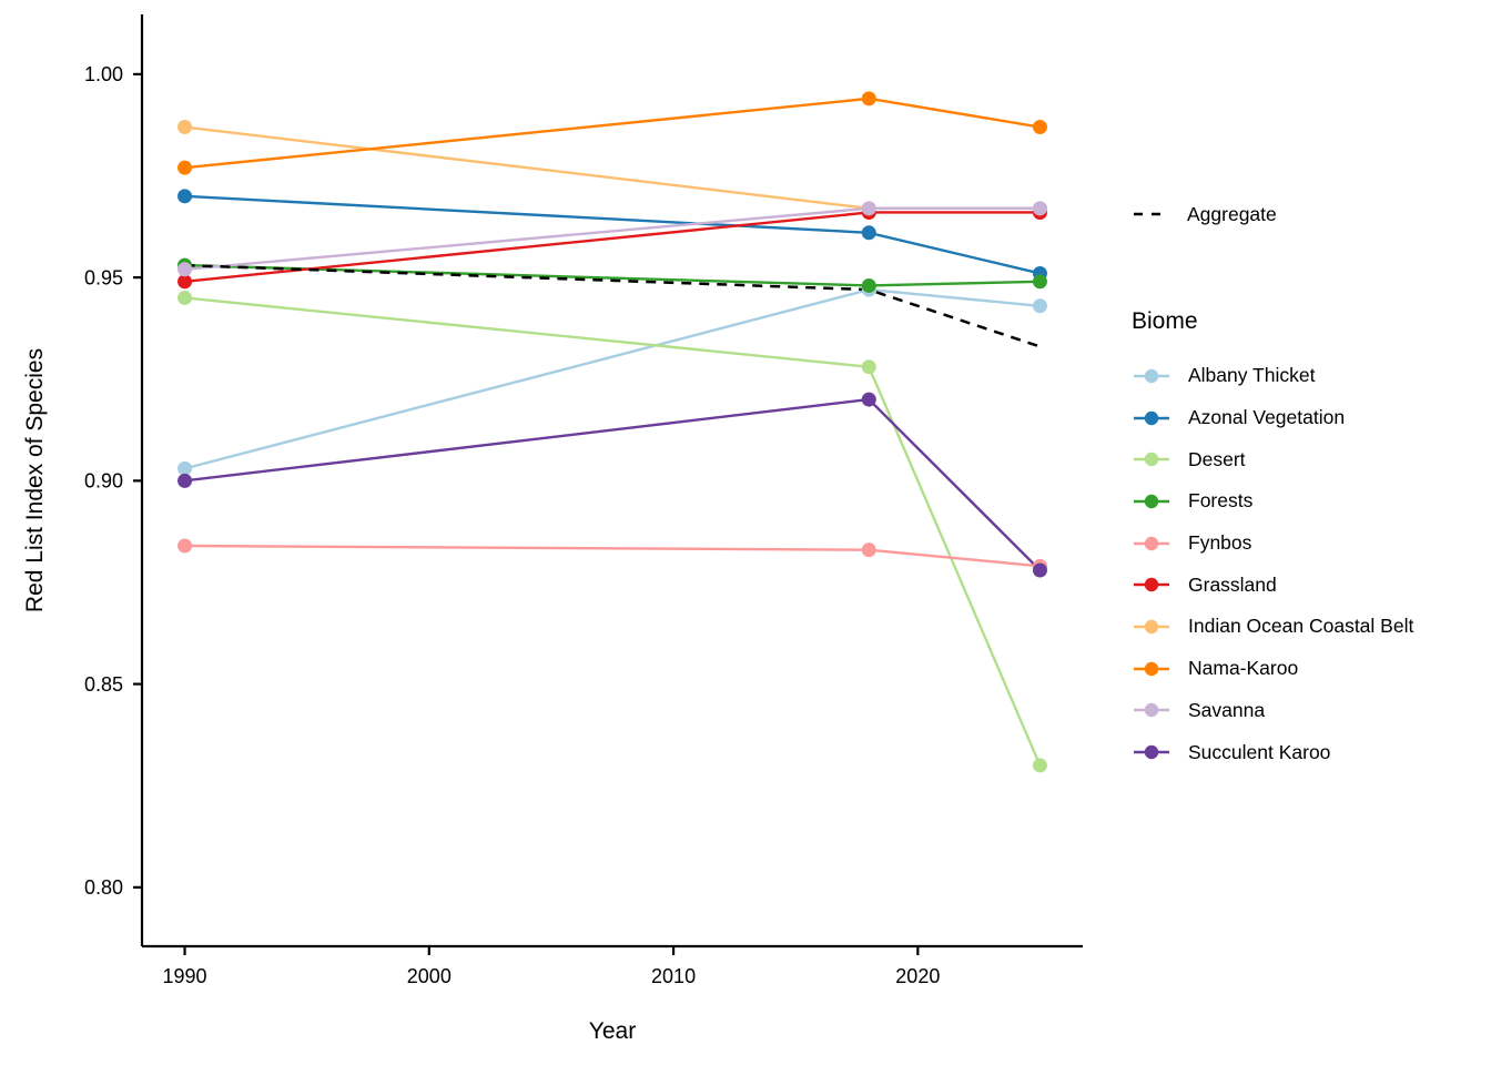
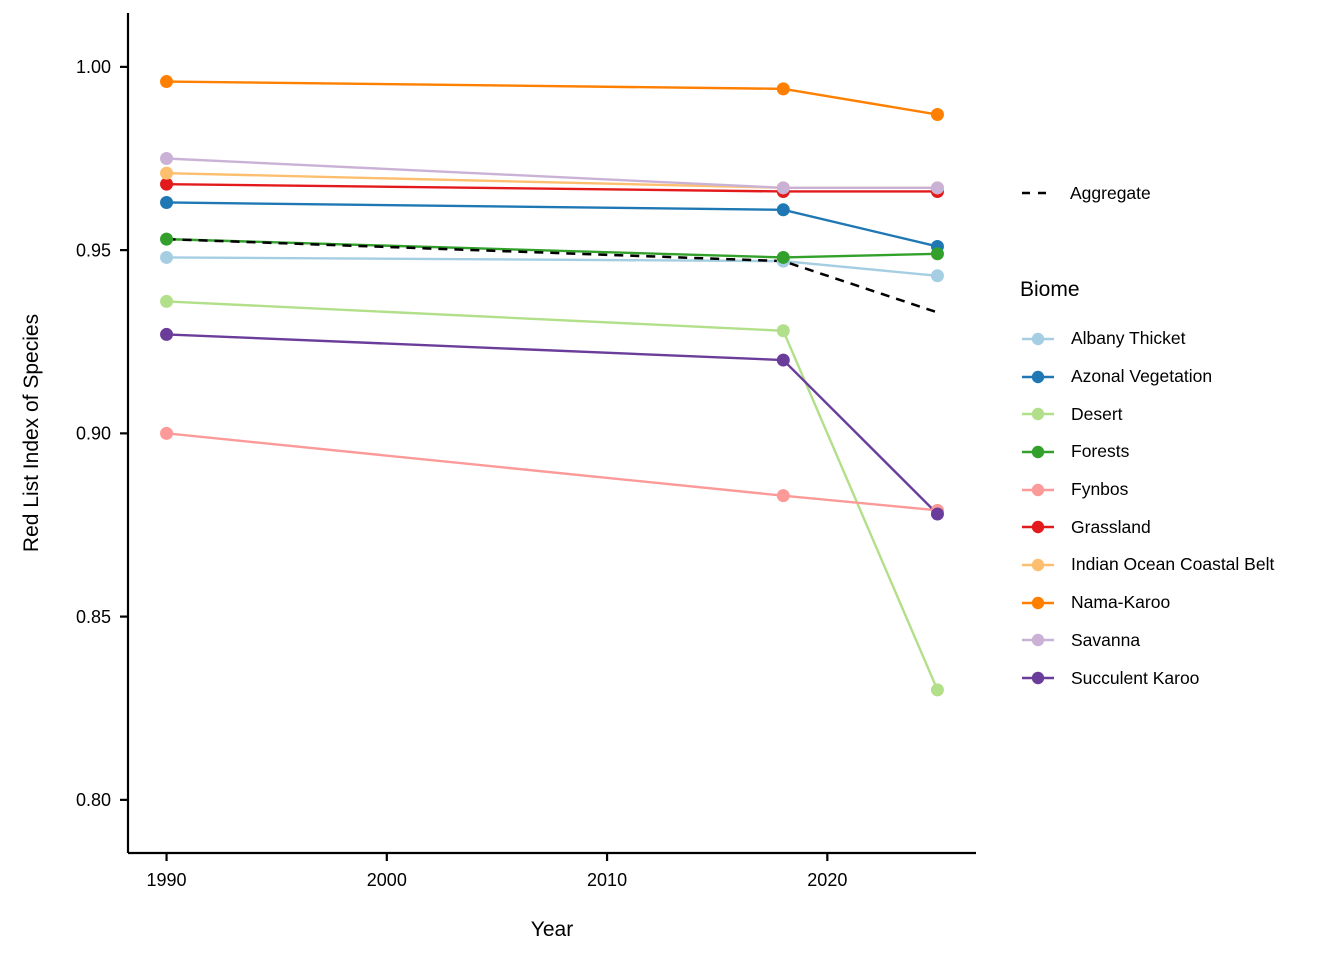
Albany Thicket/1990: 0.903 -> 0.948
Azonal Vegetation/1990: 0.970 -> 0.963
Desert/1990: 0.945 -> 0.936
Fynbos/1990: 0.884 -> 0.900
Grassland/1990: 0.949 -> 0.968
Indian Ocean Coastal Belt/1990: 0.987 -> 0.971
Nama-Karoo/1990: 0.977 -> 0.996
Savanna/1990: 0.952 -> 0.975
Succulent Karoo/1990: 0.900 -> 0.927
